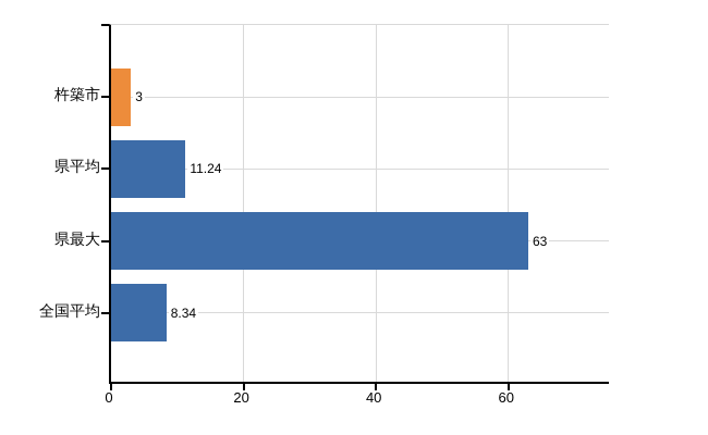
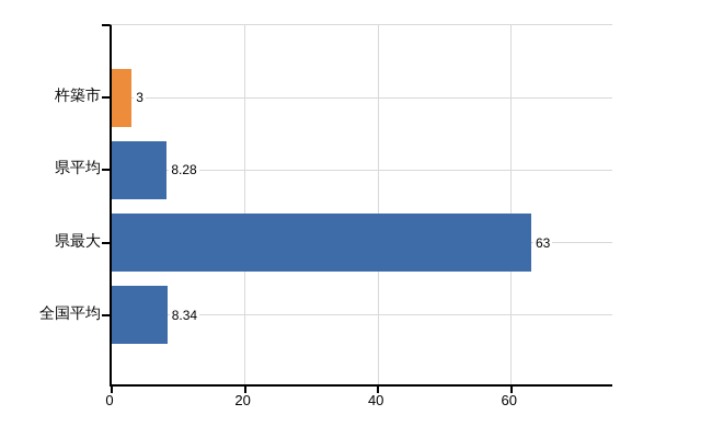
県平均: 11.24 -> 8.28
